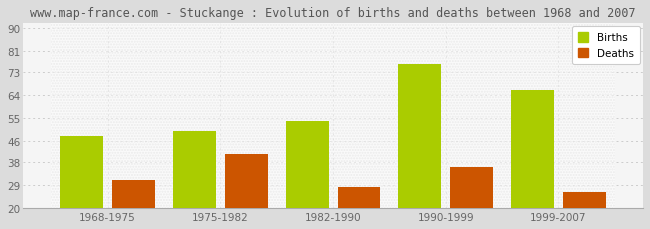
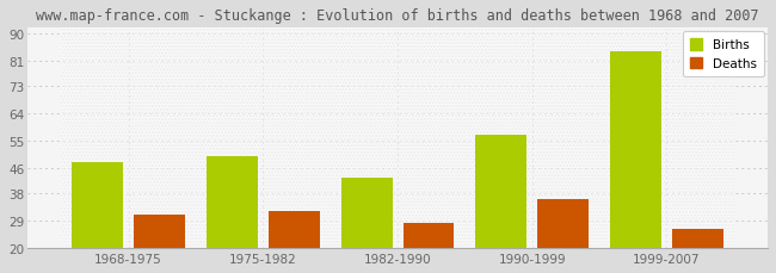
Deaths/1975-1982: 41 -> 32
Births/1982-1990: 54 -> 43
Births/1990-1999: 76 -> 57
Births/1999-2007: 66 -> 84
